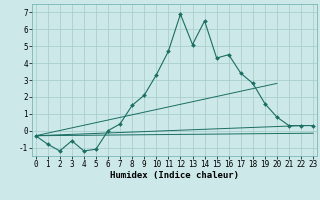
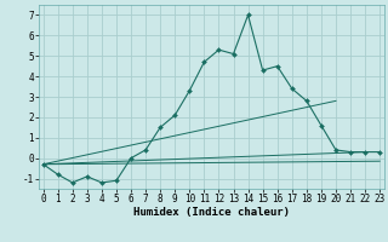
3: -0.6 -> -0.9
12: 6.9 -> 5.3
14: 6.5 -> 7.0
20: 0.8 -> 0.4
